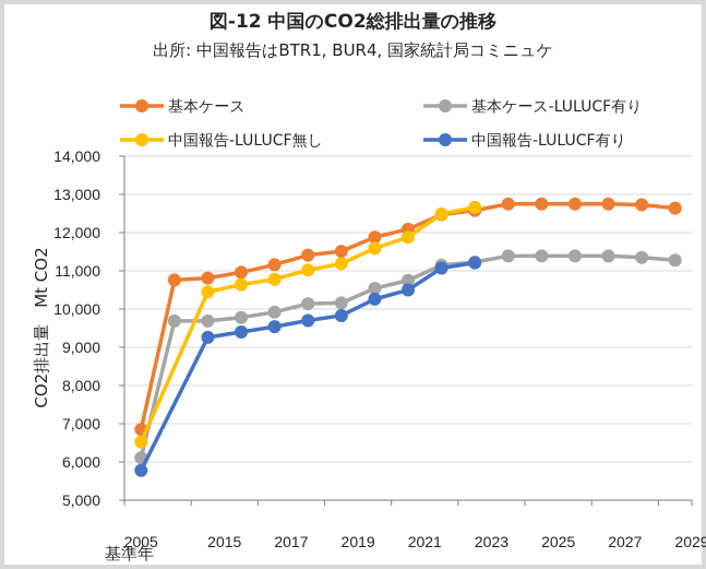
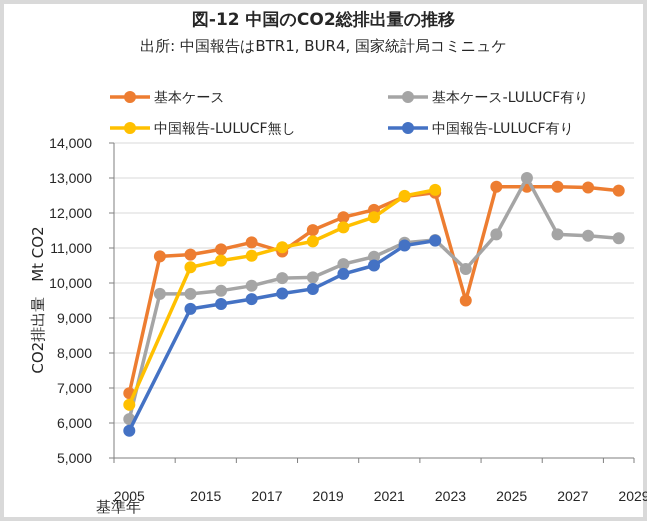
基本ケース/2019: 11400 -> 10900
基本ケース/2025: 12800 -> 9500
基本ケース-LULUCF有り/2025: 11400 -> 10400
基本ケース-LULUCF有り/2027: 11400 -> 13000
